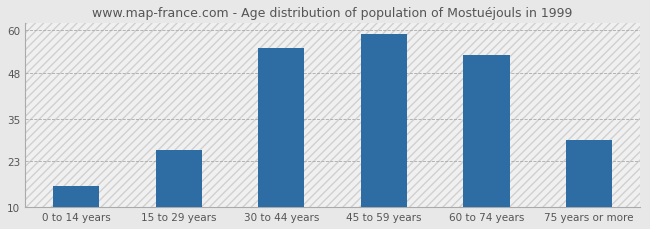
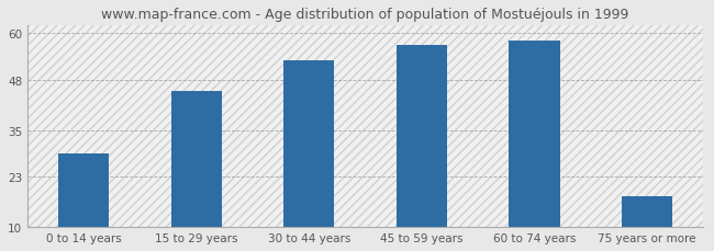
0 to 14 years: 16 -> 29
15 to 29 years: 26 -> 45
30 to 44 years: 55 -> 53
45 to 59 years: 59 -> 57
60 to 74 years: 53 -> 58
75 years or more: 29 -> 18
